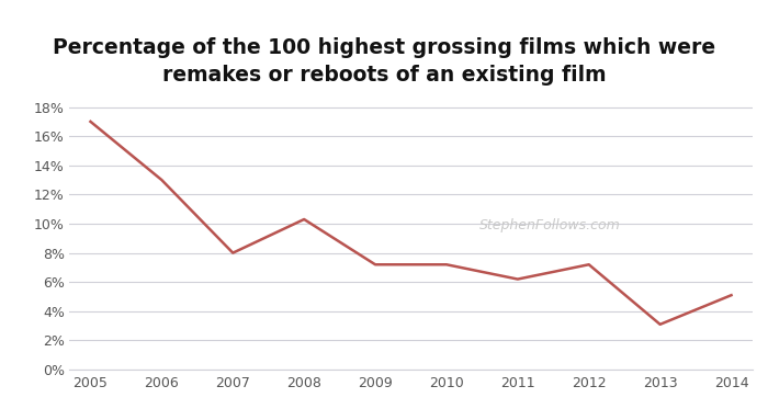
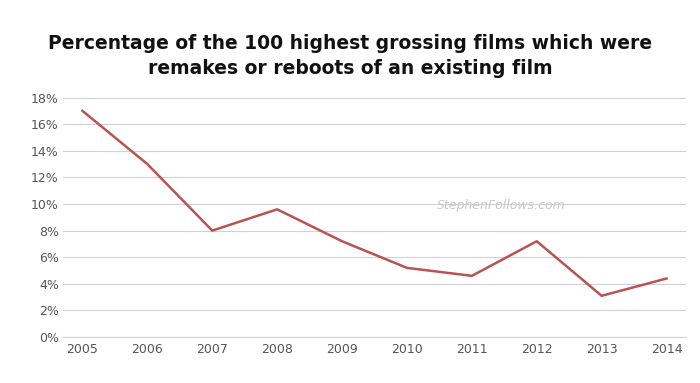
2008: 10.3% -> 9.6%
2010: 7.2% -> 5.2%
2011: 6.2% -> 4.6%
2014: 5.1% -> 4.4%
